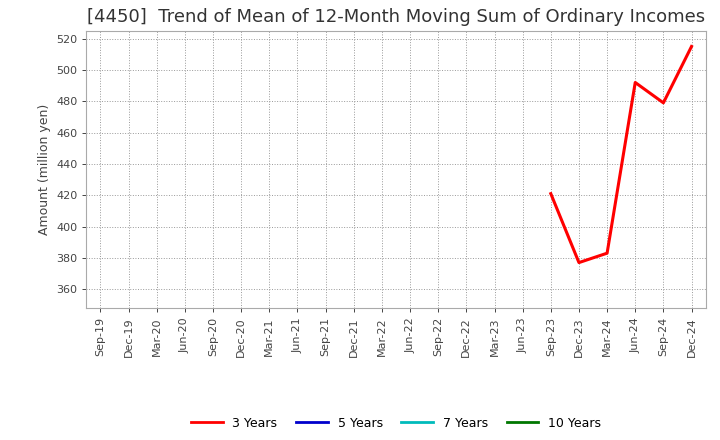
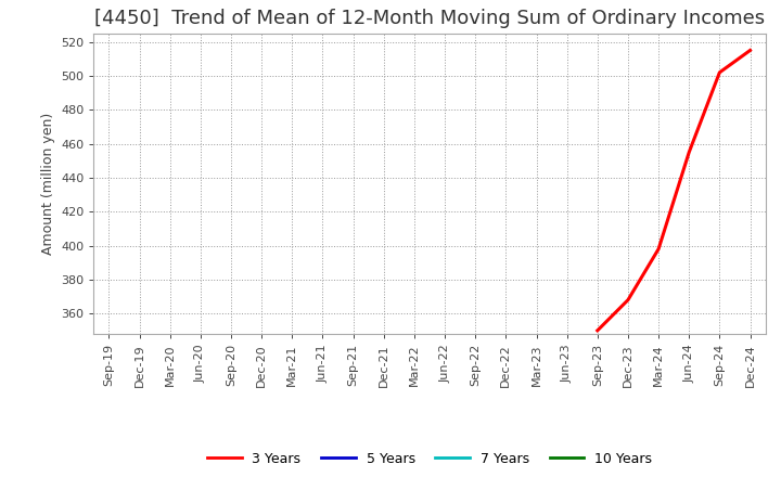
Sep-23: 421 -> 350
Dec-23: 377 -> 368
Mar-24: 383 -> 398
Jun-24: 492 -> 455
Sep-24: 479 -> 502
